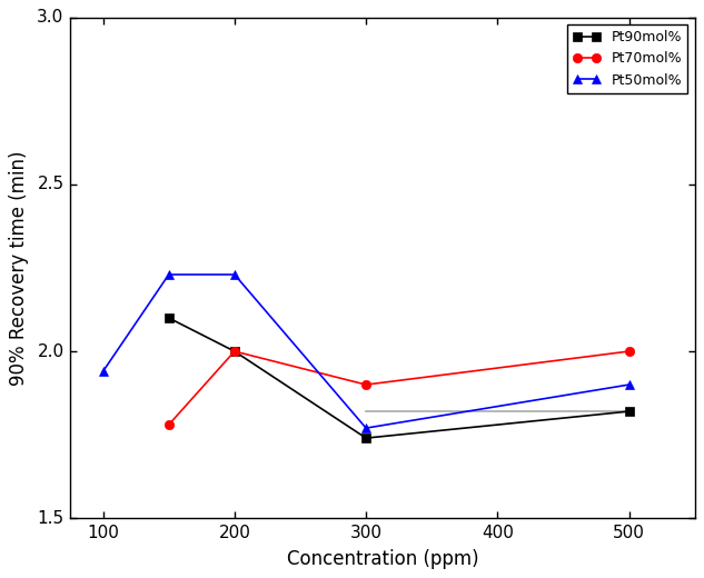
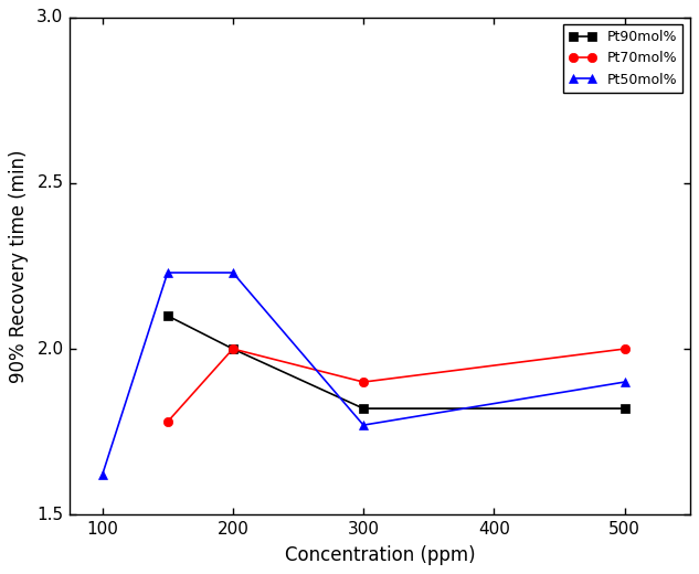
Pt50mol%/100: 1.94 -> 1.62
Pt90mol%/300: 1.74 -> 1.82
